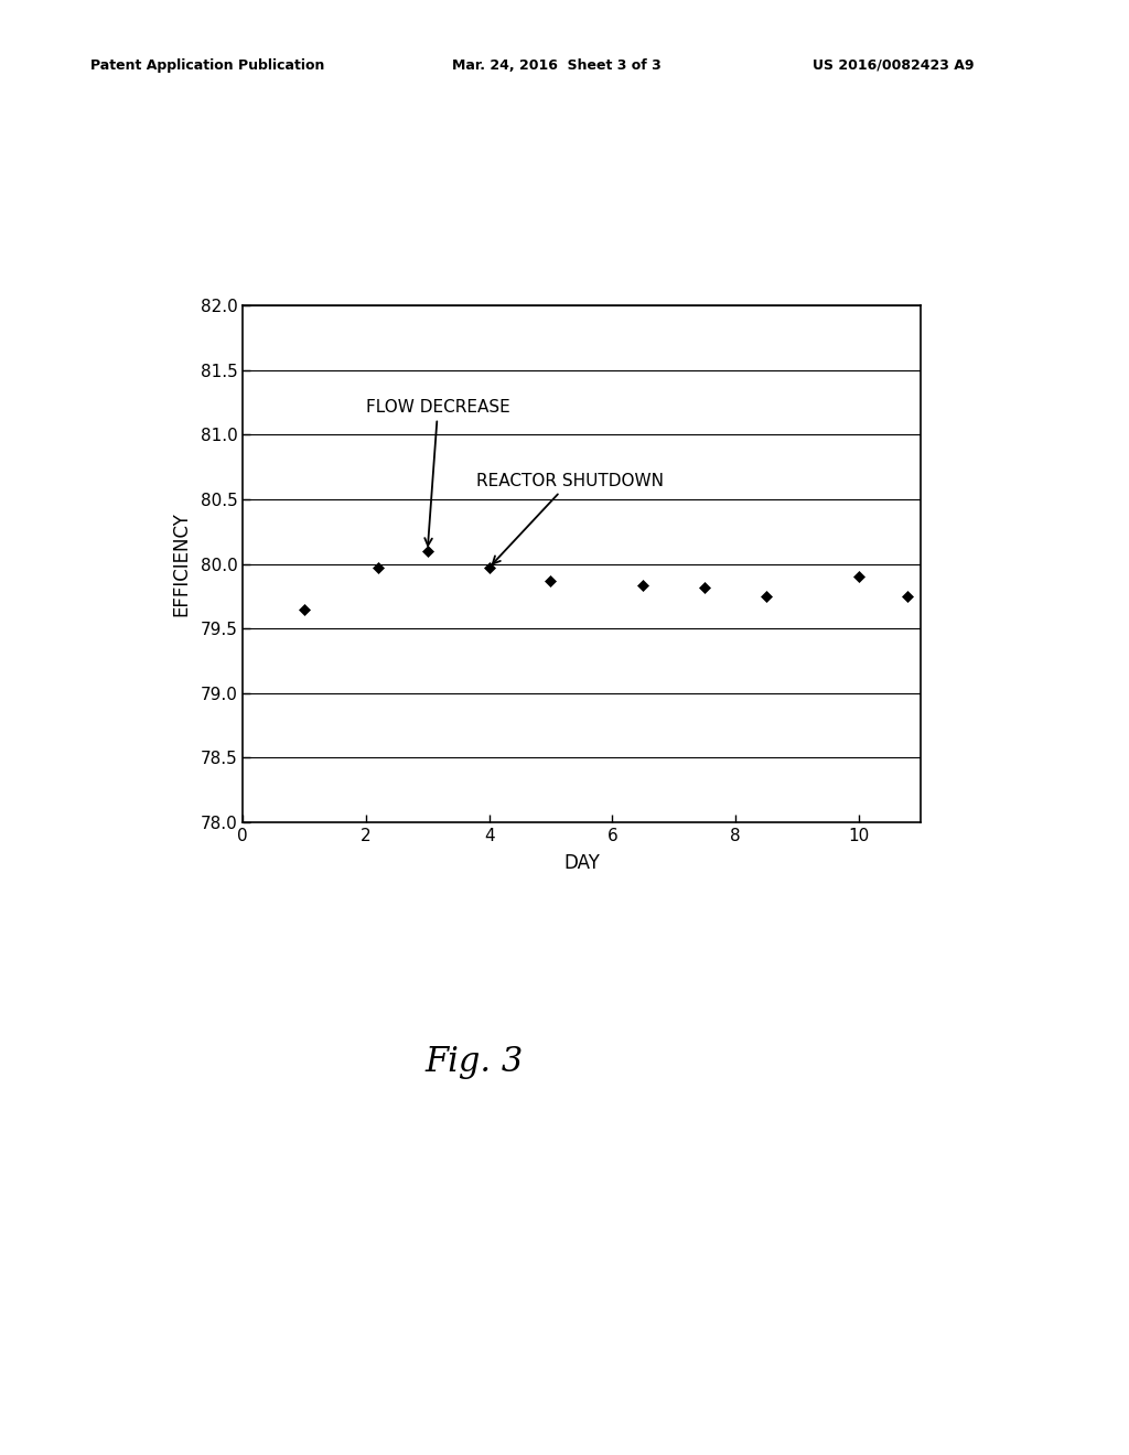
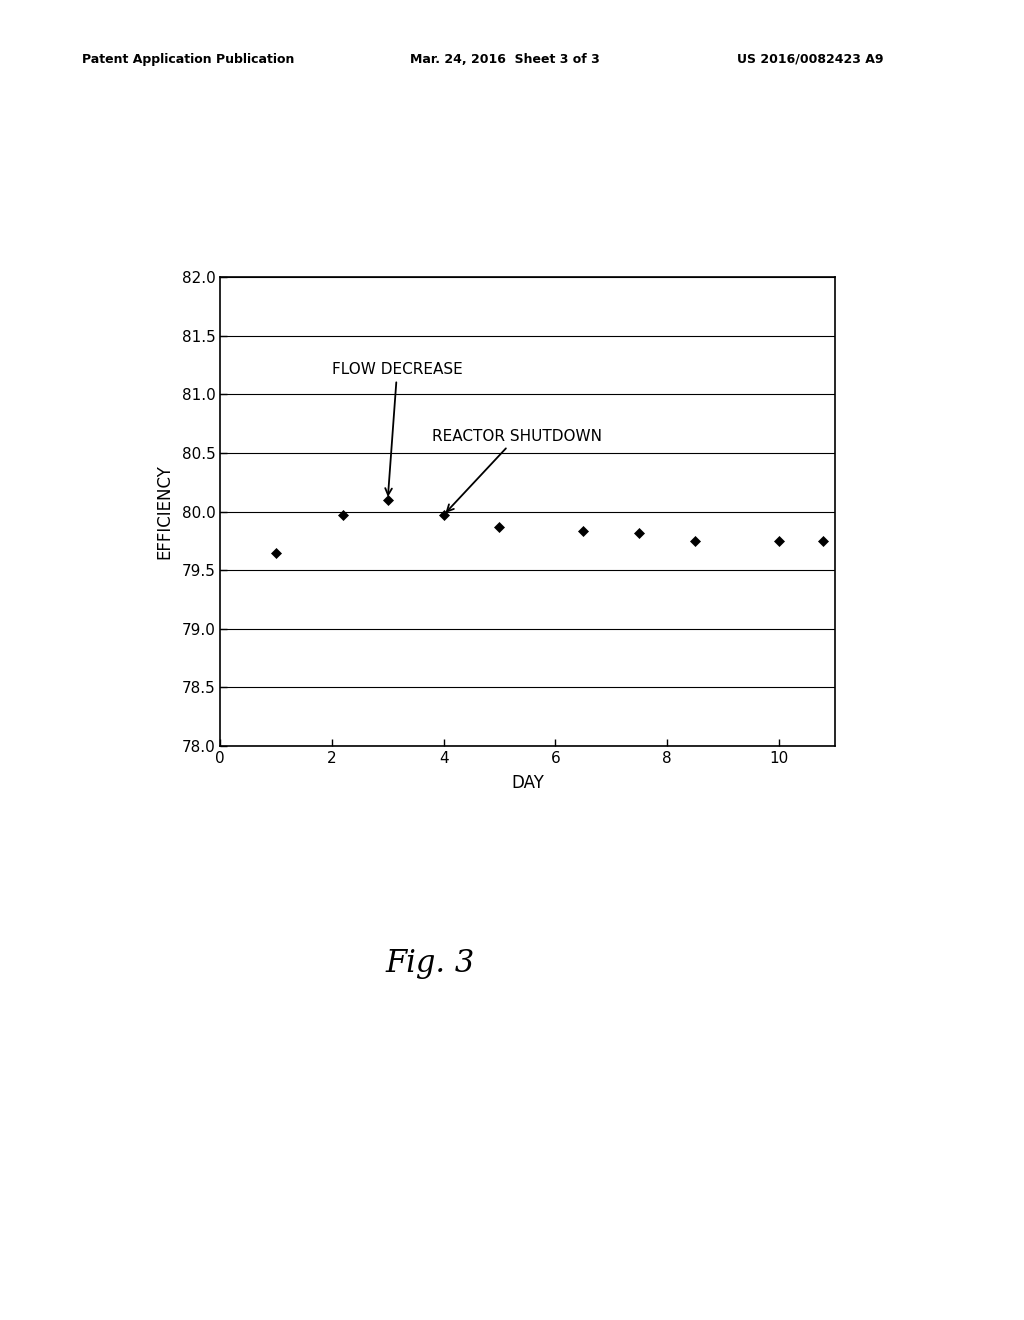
10: 79.90 -> 79.75
